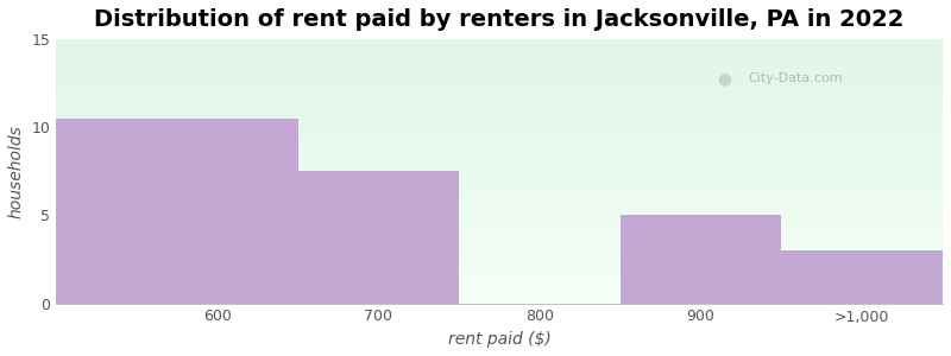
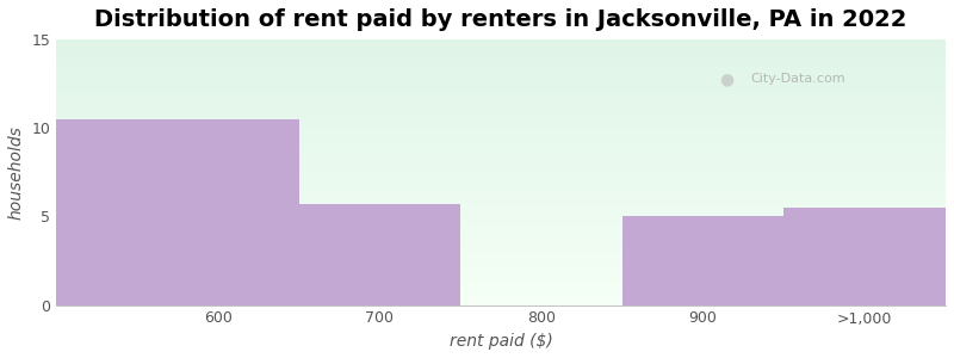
700: 7.5 -> 5.7
>1,000: 3.0 -> 5.5
